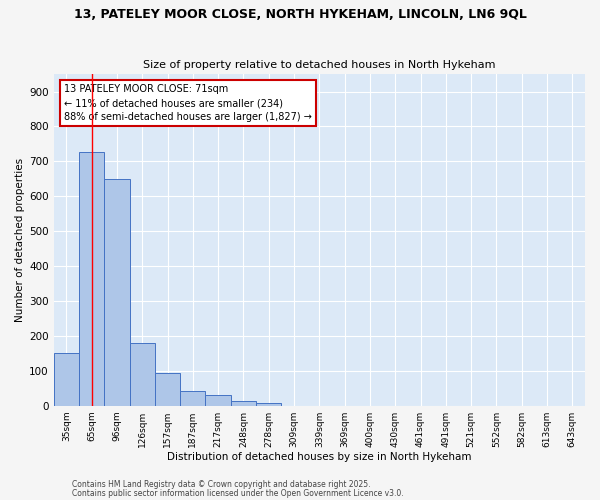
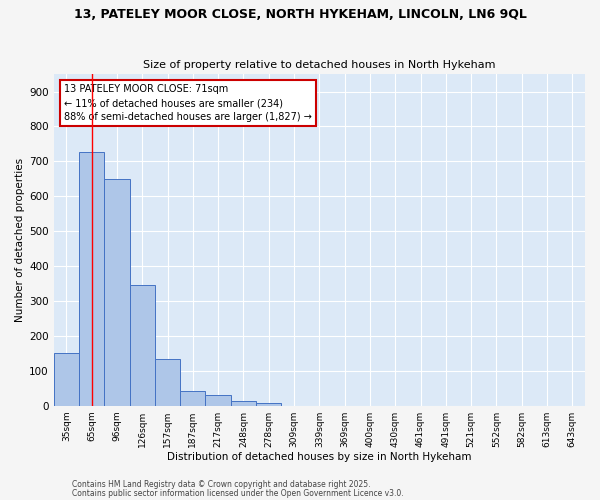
126sqm: 180 -> 345
157sqm: 95 -> 133
